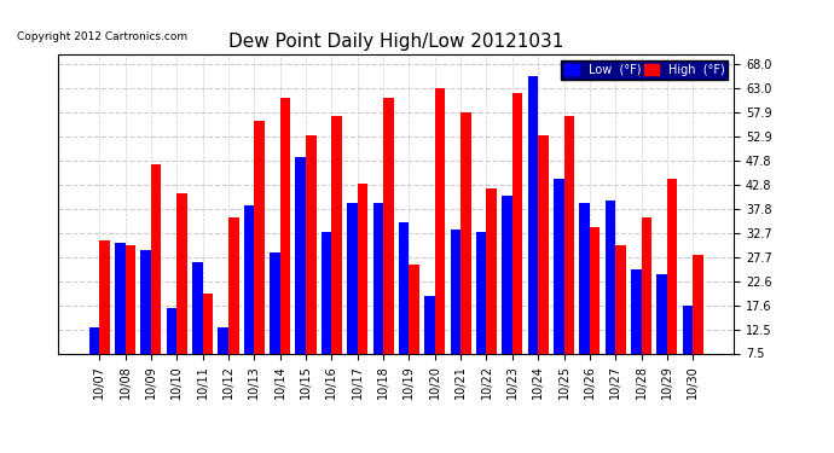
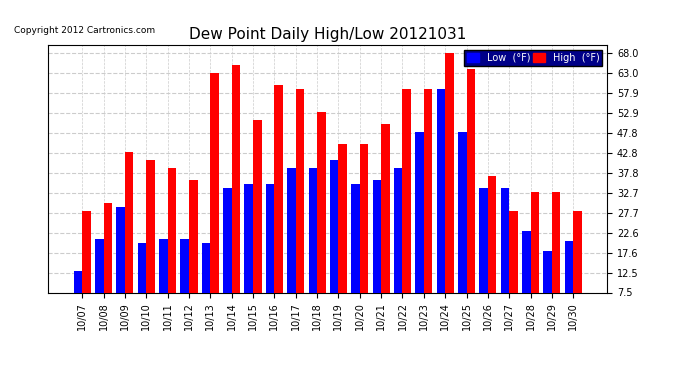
High (°F)/10/07: 31 -> 28
Low (°F)/10/08: 30.5 -> 21.0
High (°F)/10/09: 47 -> 43
Low (°F)/10/10: 17.0 -> 20.0
Low (°F)/10/11: 26.5 -> 21.0
High (°F)/10/11: 20 -> 39
Low (°F)/10/12: 13.0 -> 21.0
Low (°F)/10/13: 38.5 -> 20.0
High (°F)/10/13: 56 -> 63
Low (°F)/10/14: 28.5 -> 34.0
High (°F)/10/14: 61 -> 65
Low (°F)/10/15: 48.5 -> 35.0
High (°F)/10/15: 53 -> 51
Low (°F)/10/16: 33.0 -> 35.0
High (°F)/10/16: 57 -> 60
High (°F)/10/17: 43 -> 59
High (°F)/10/18: 61 -> 53
Low (°F)/10/19: 35.0 -> 41.0
High (°F)/10/19: 26 -> 45
Low (°F)/10/20: 19.5 -> 35.0
High (°F)/10/20: 63 -> 45
Low (°F)/10/21: 33.5 -> 36.0
High (°F)/10/21: 58 -> 50
Low (°F)/10/22: 33.0 -> 39.0
High (°F)/10/22: 42 -> 59
Low (°F)/10/23: 40.5 -> 48.0
High (°F)/10/23: 62 -> 59
Low (°F)/10/24: 65.5 -> 59.0
High (°F)/10/24: 53 -> 68
Low (°F)/10/25: 44.0 -> 48.0
High (°F)/10/25: 57 -> 64
Low (°F)/10/26: 39.0 -> 34.0
High (°F)/10/26: 34 -> 37
Low (°F)/10/27: 39.5 -> 34.0
High (°F)/10/27: 30 -> 28
Low (°F)/10/28: 25.0 -> 23.0
High (°F)/10/28: 36 -> 33
Low (°F)/10/29: 24.0 -> 18.0
High (°F)/10/29: 44 -> 33
Low (°F)/10/30: 17.5 -> 20.5
